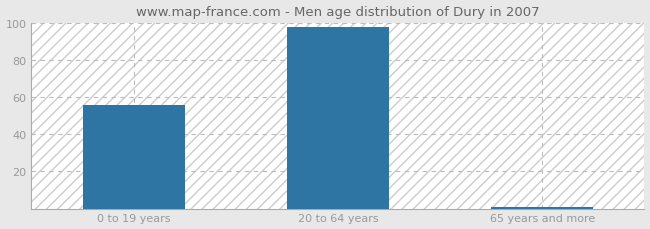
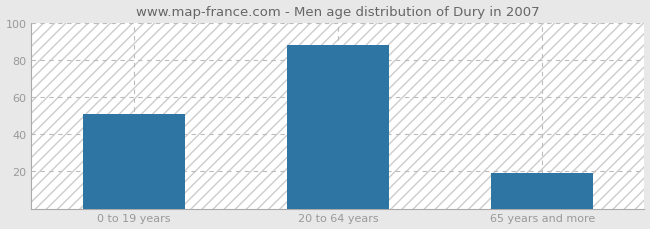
0 to 19 years: 56 -> 51
20 to 64 years: 98 -> 88
65 years and more: 1 -> 19
